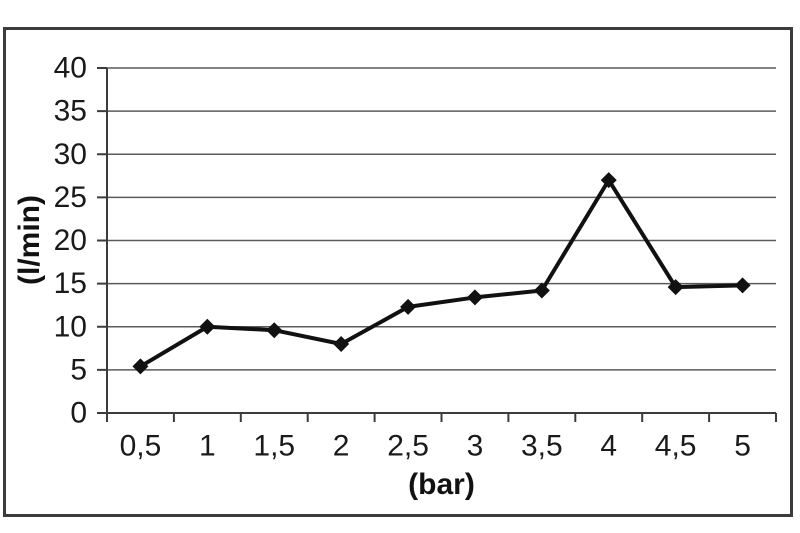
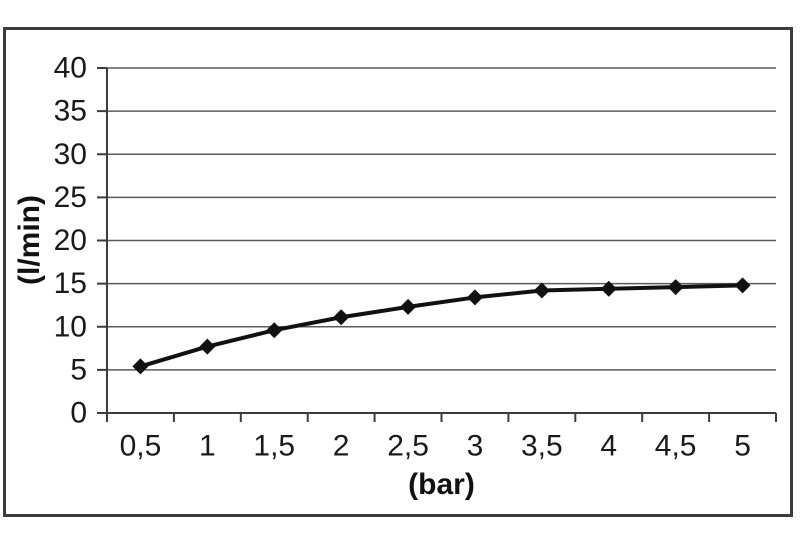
1: 10 -> 8
2: 8 -> 11
4: 27 -> 14
